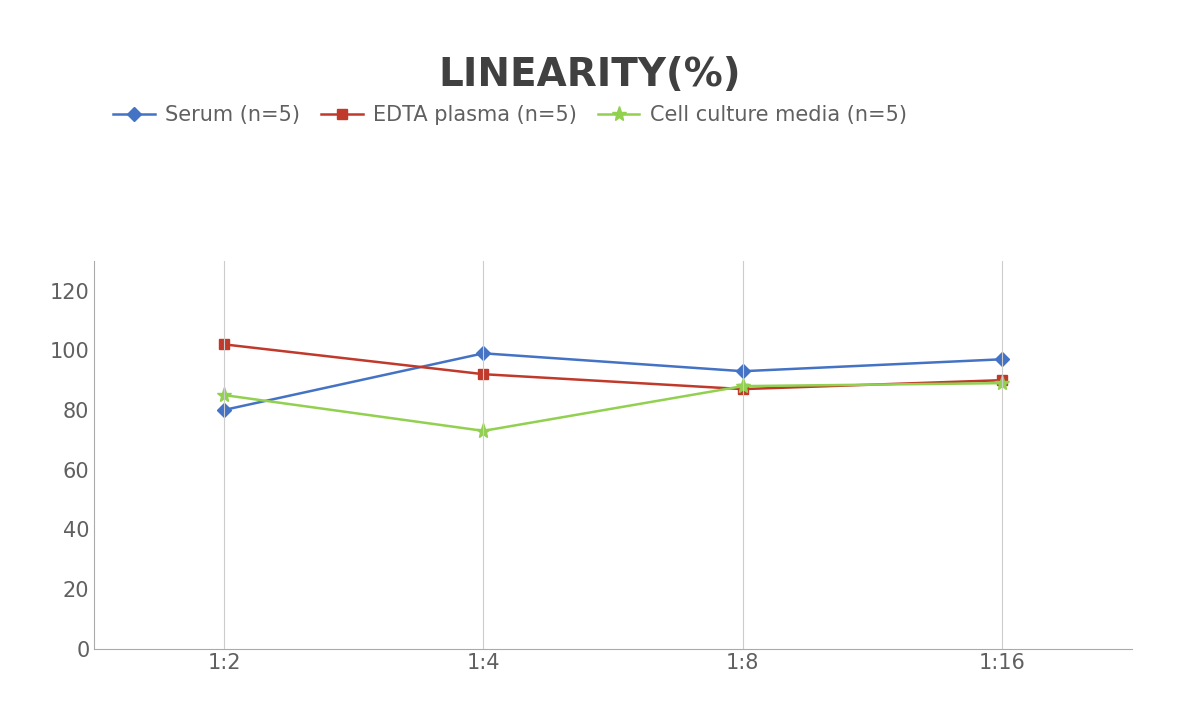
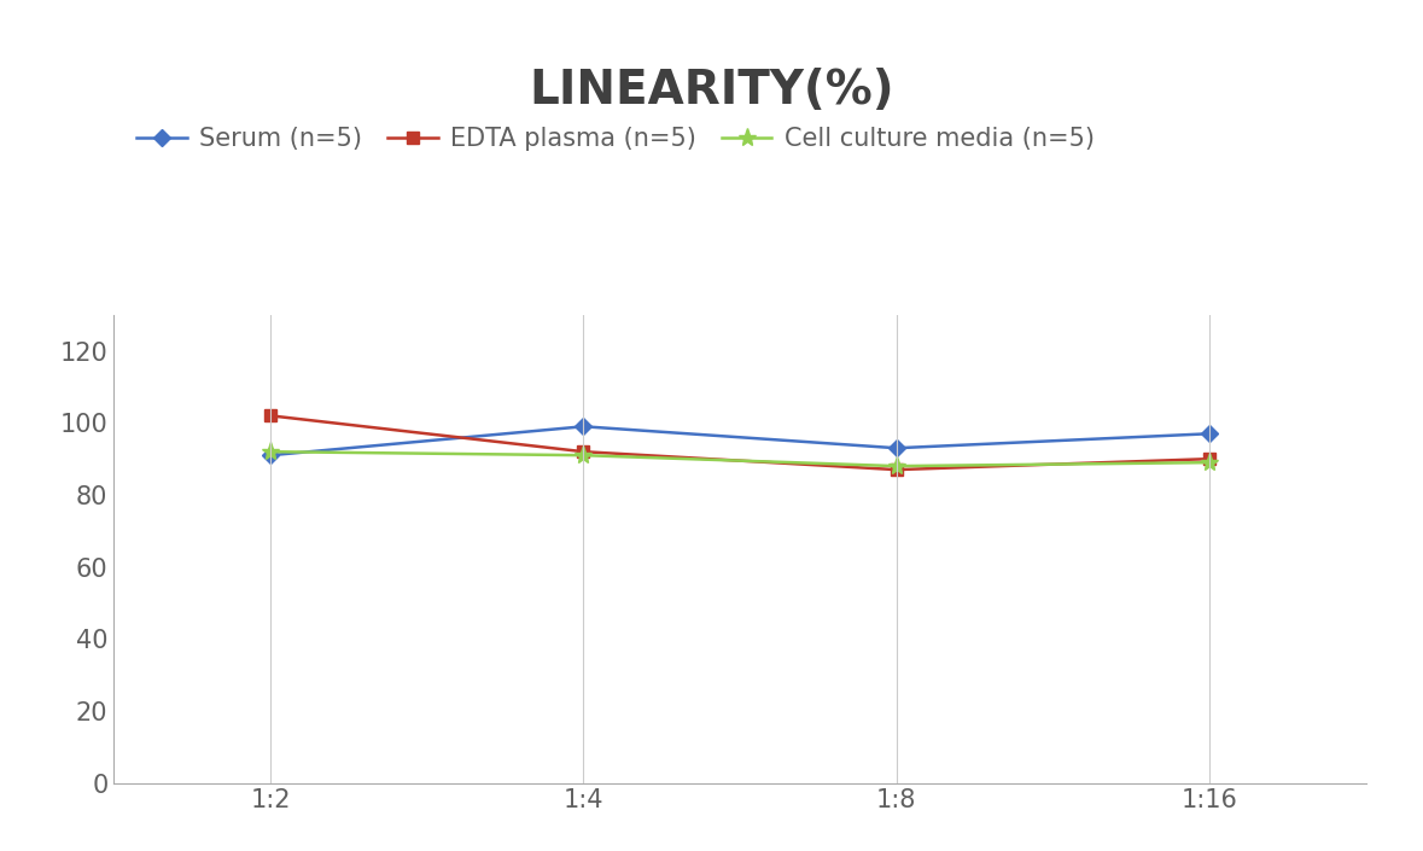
Serum (n=5)/1:2: 80 -> 91
Cell culture media (n=5)/1:2: 85 -> 92
Cell culture media (n=5)/1:4: 73 -> 91
